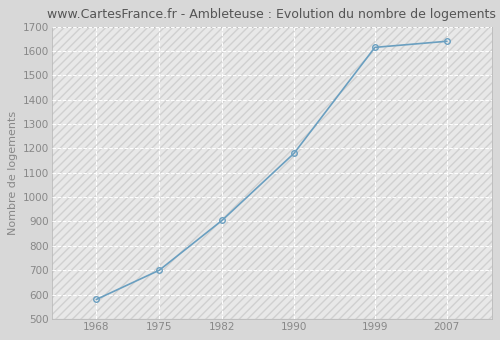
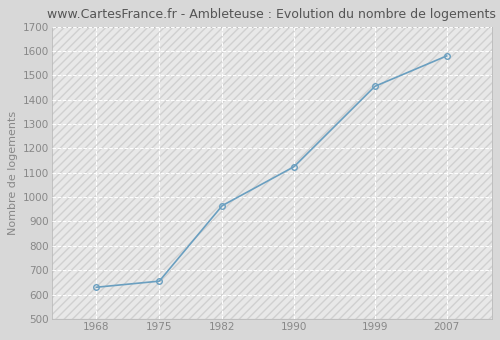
1968: 580 -> 630
1975: 700 -> 655
1982: 905 -> 965
1990: 1180 -> 1125
1999: 1615 -> 1455
2007: 1640 -> 1580
